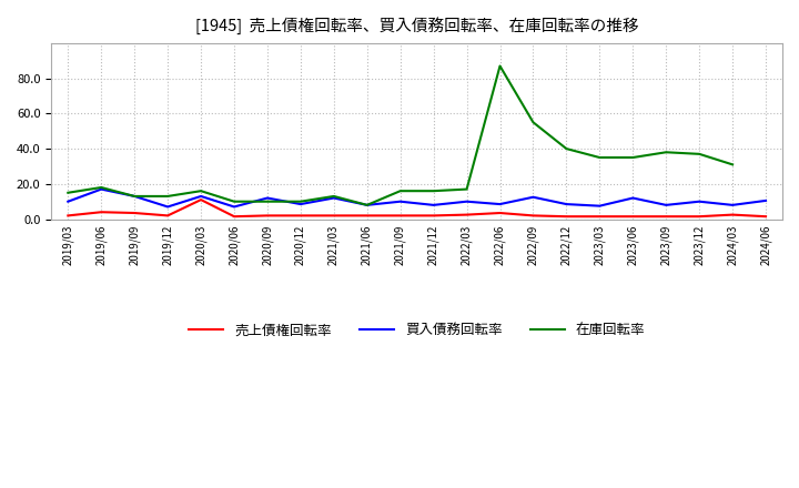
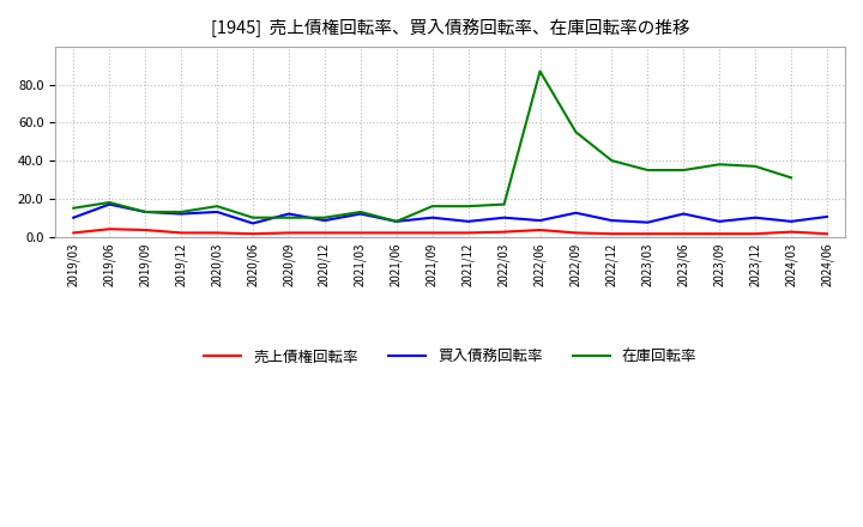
買入債務回転率/2019/12: 7 -> 12
売上債権回転率/2020/03: 11 -> 2
